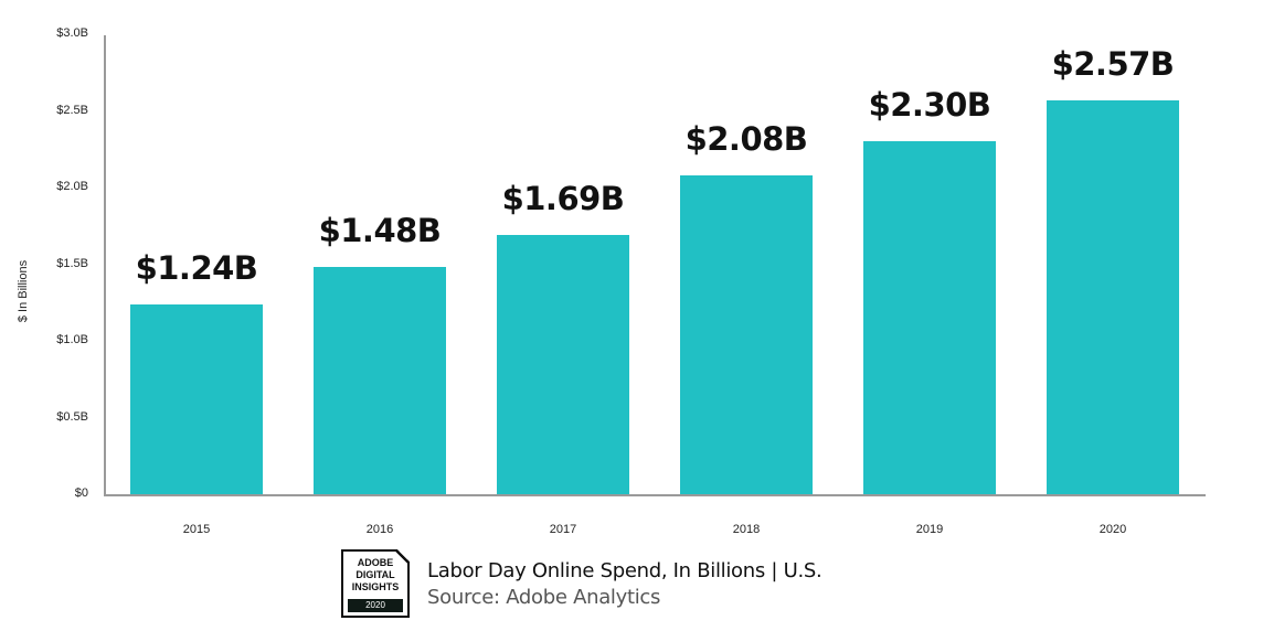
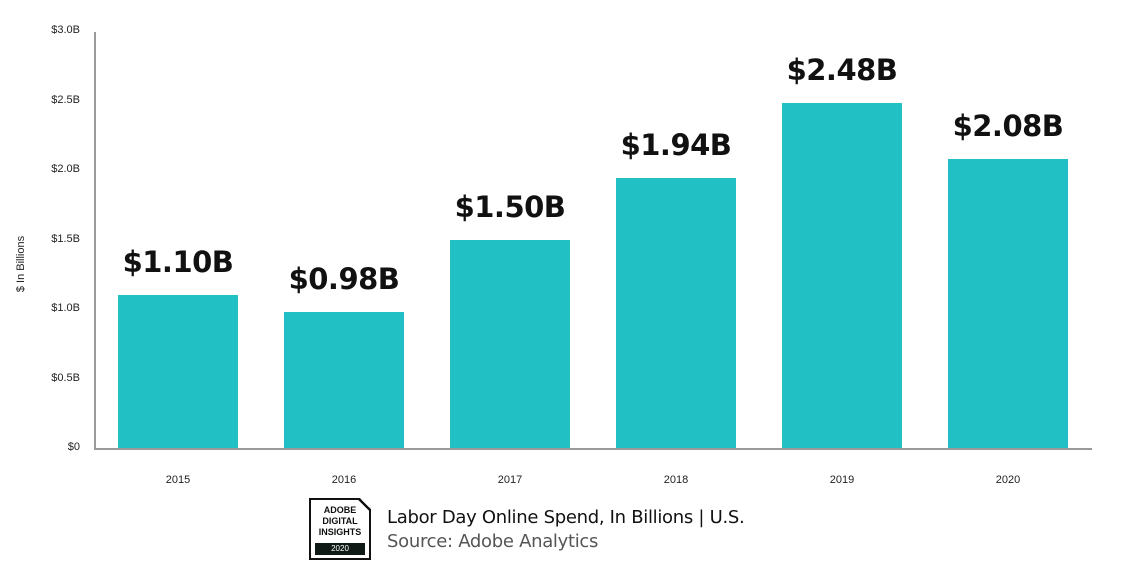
2015: $1.24B -> $1.10B
2016: $1.48B -> $0.98B
2017: $1.69B -> $1.50B
2018: $2.08B -> $1.94B
2019: $2.30B -> $2.48B
2020: $2.57B -> $2.08B
